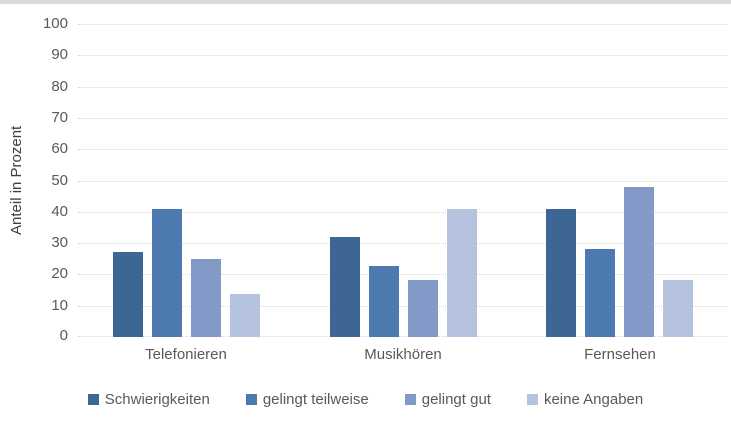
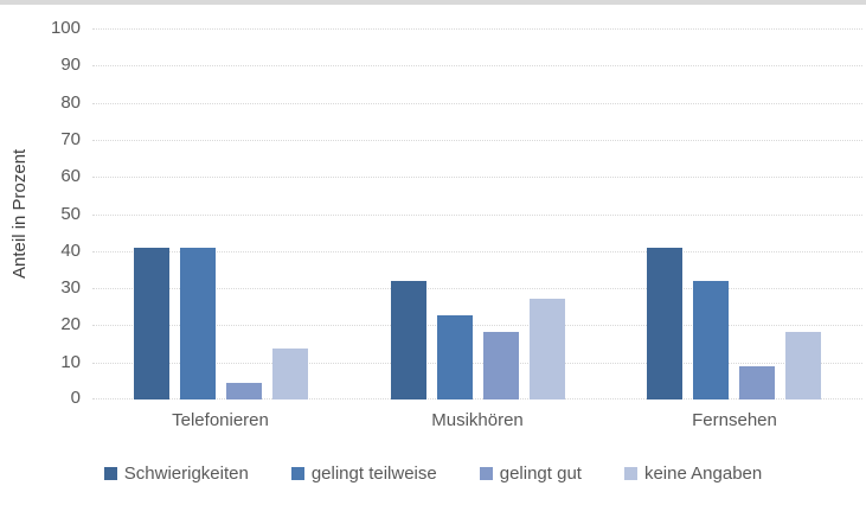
Schwierigkeiten/Telefonieren: 27 -> 41
gelingt gut/Telefonieren: 25 -> 4
keine Angaben/Musikhören: 41 -> 27
gelingt teilweise/Fernsehen: 28 -> 32
gelingt gut/Fernsehen: 48 -> 9
